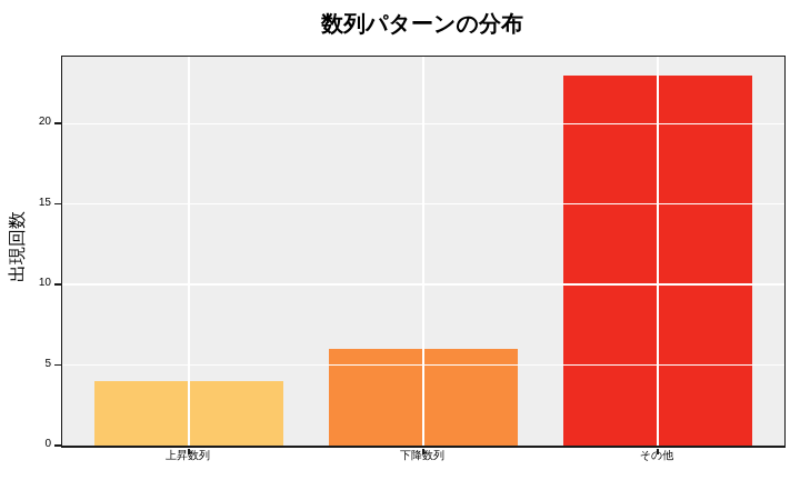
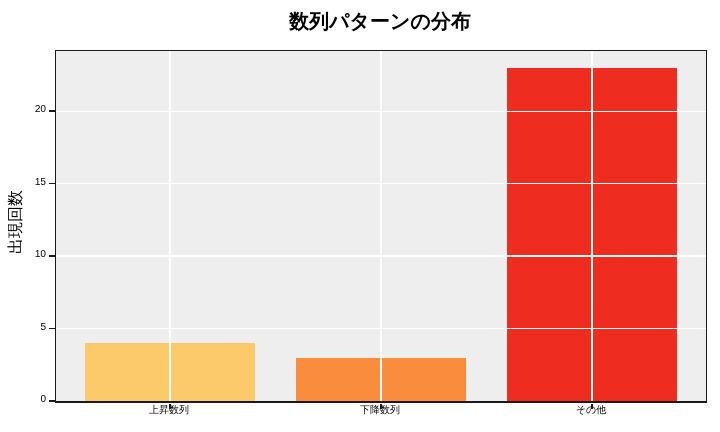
下降数列: 6 -> 3
